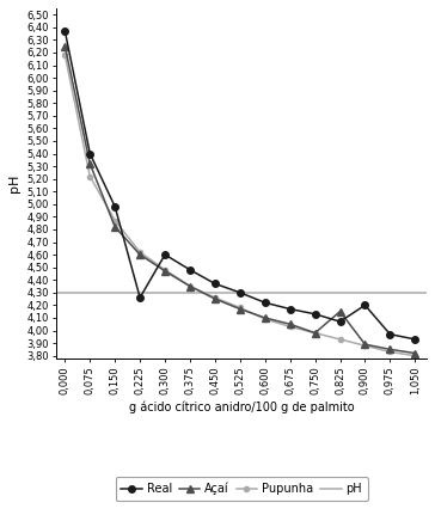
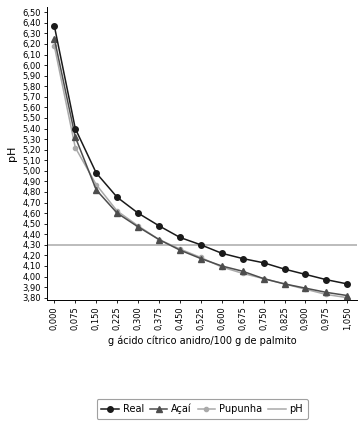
Real/0,225: 4,26 -> 4,75
Açaí/0,825: 4,15 -> 3,93
Real/0,900: 4,20 -> 4,02
